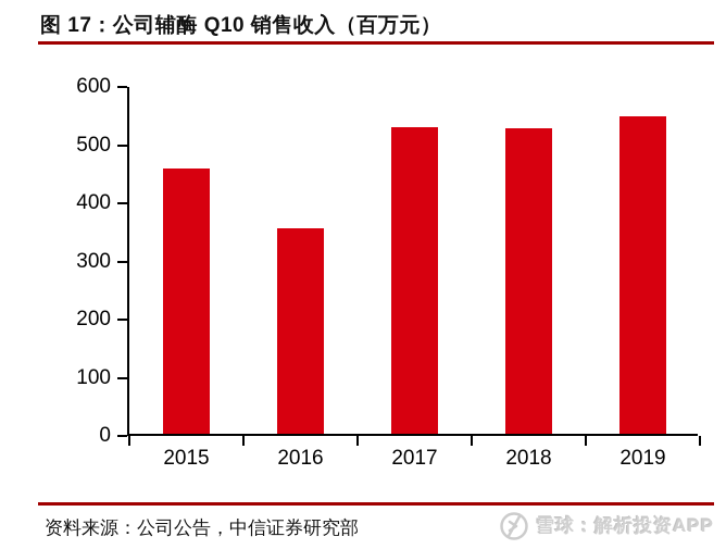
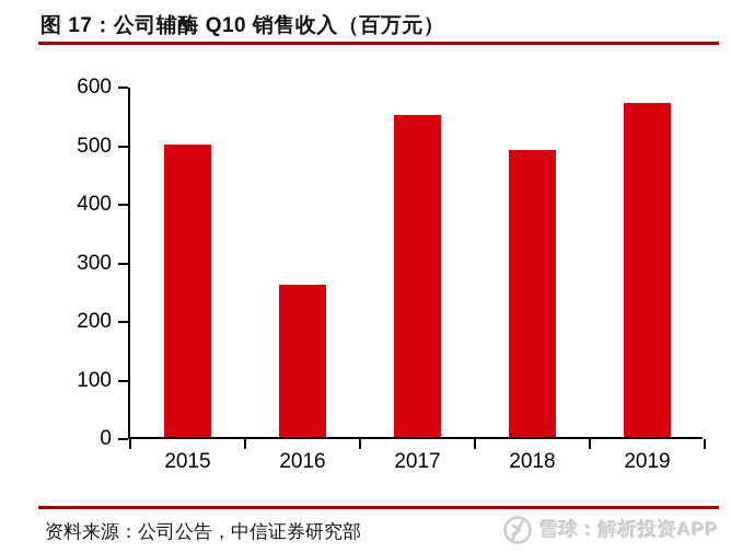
2015: 460 -> 500
2016: 350 -> 260
2017: 530 -> 550
2018: 520 -> 490
2019: 550 -> 570
